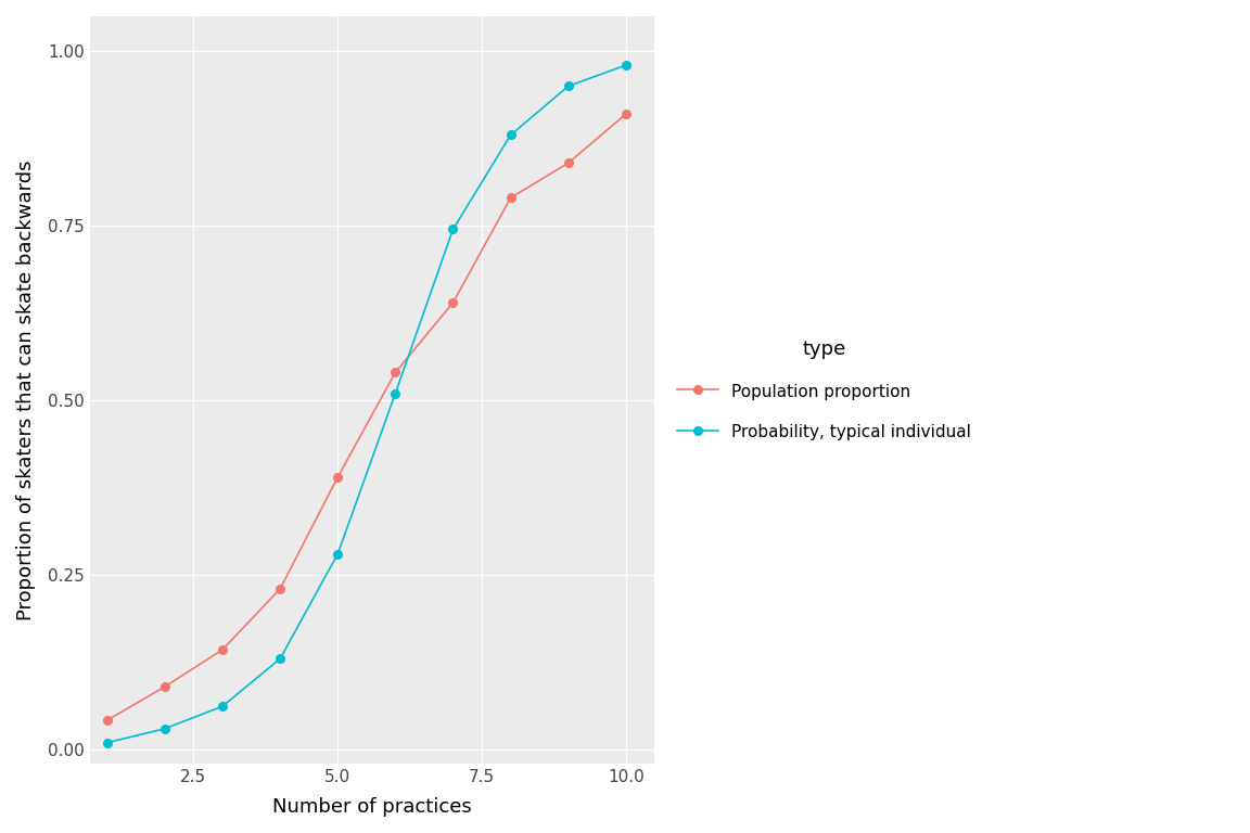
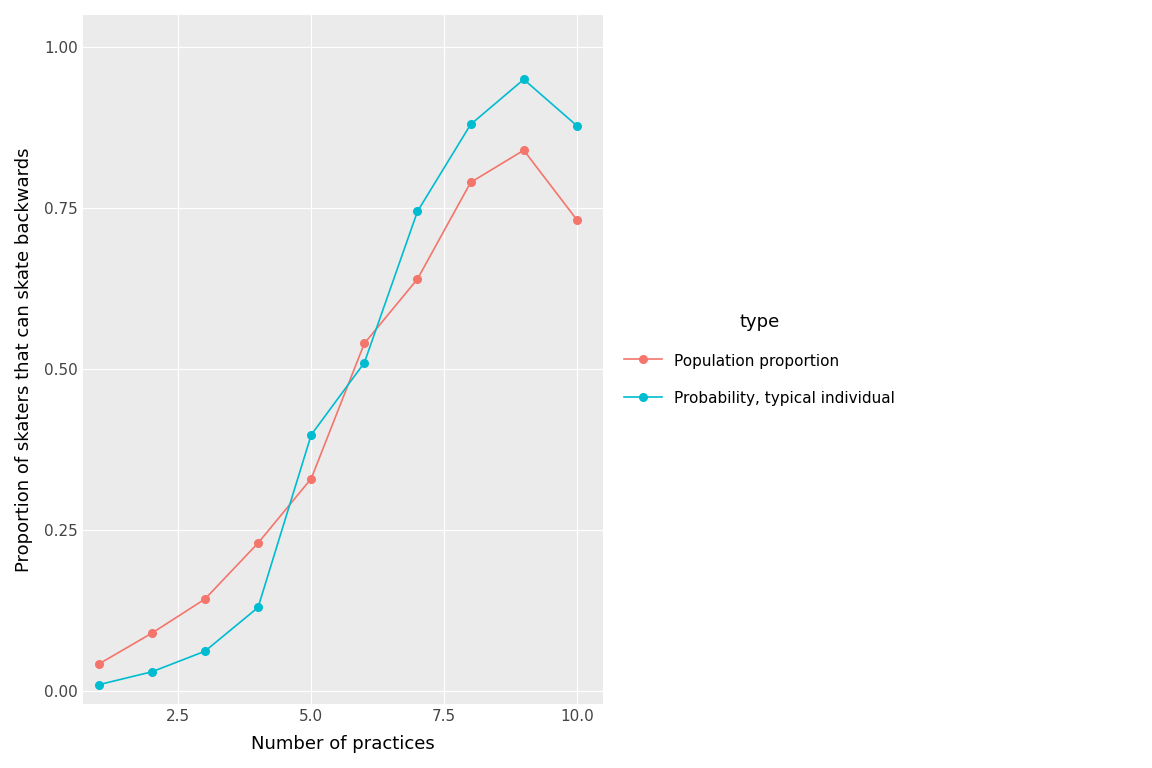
Population proportion/5.0: 0.390 -> 0.330
Probability, typical individual/5.0: 0.280 -> 0.398
Population proportion/10.0: 0.910 -> 0.732
Probability, typical individual/10.0: 0.980 -> 0.878
